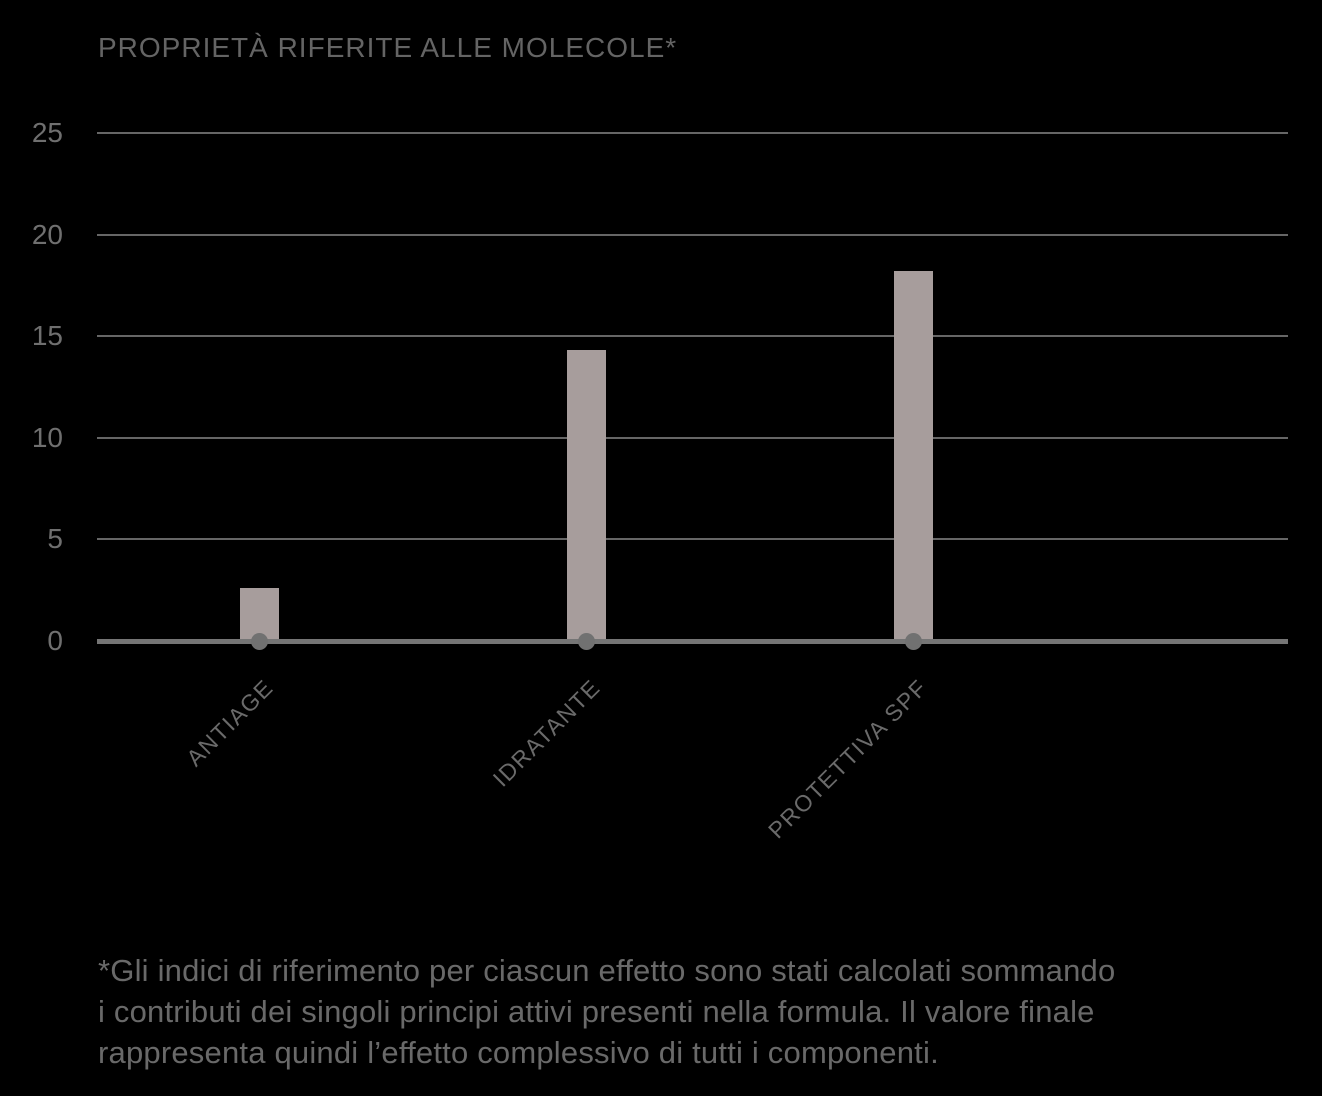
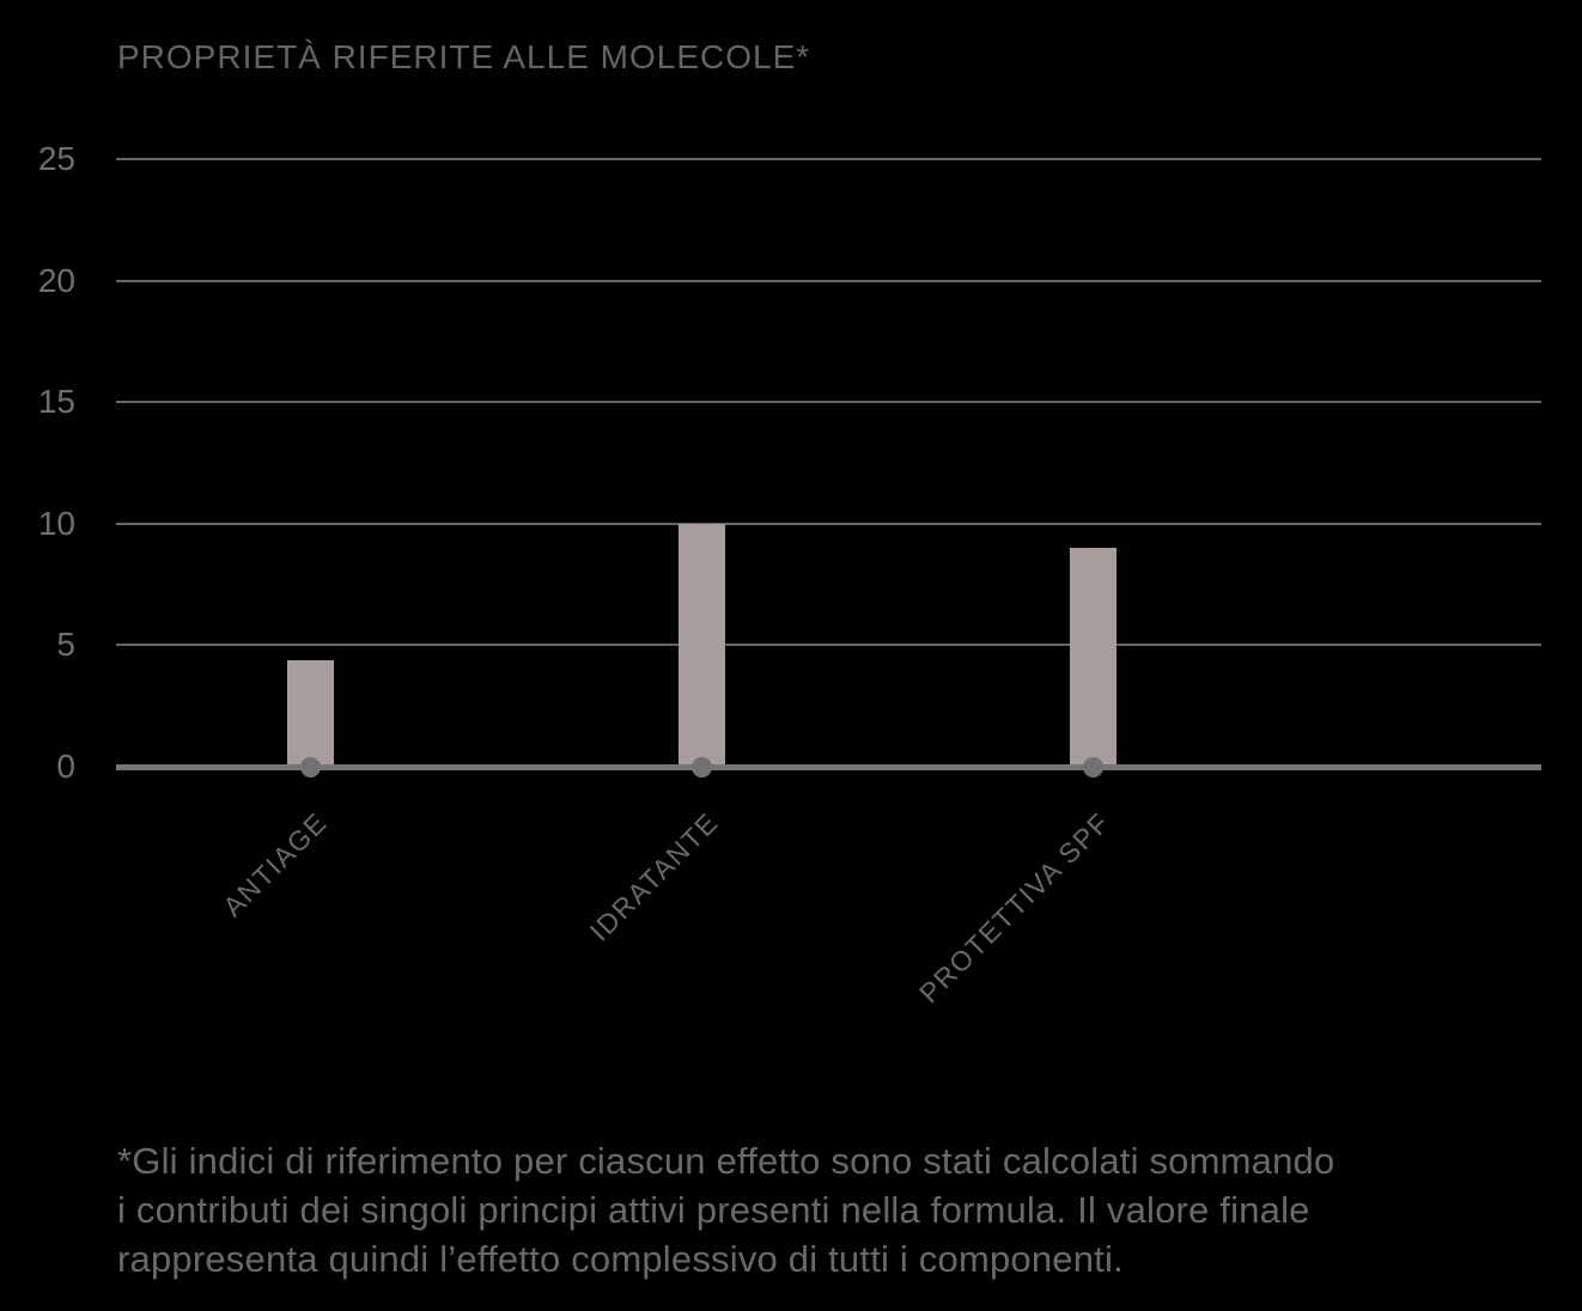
ANTIAGE: 2.6 -> 4.4
IDRATANTE: 14.3 -> 10.0
PROTETTIVA SPF: 18.2 -> 9.0
